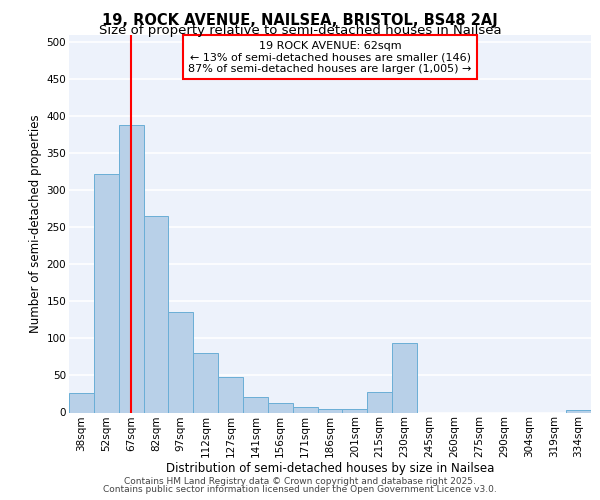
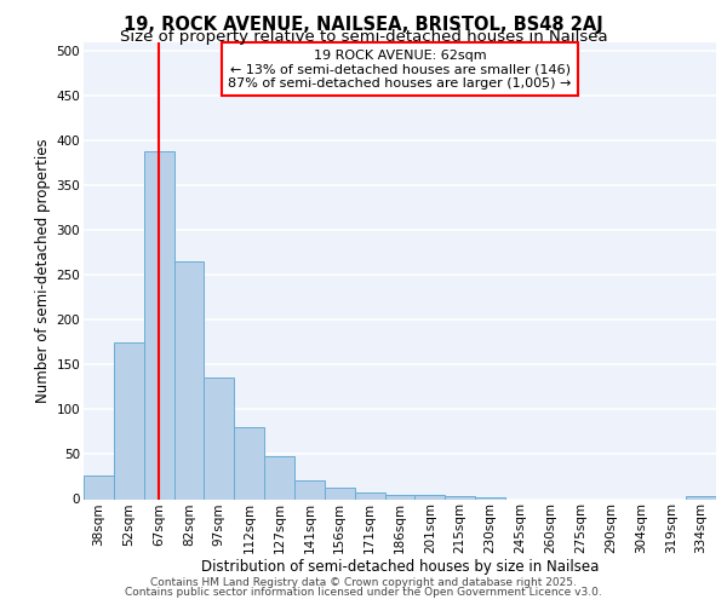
52sqm: 322 -> 175
215sqm: 28 -> 4
230sqm: 94 -> 2
